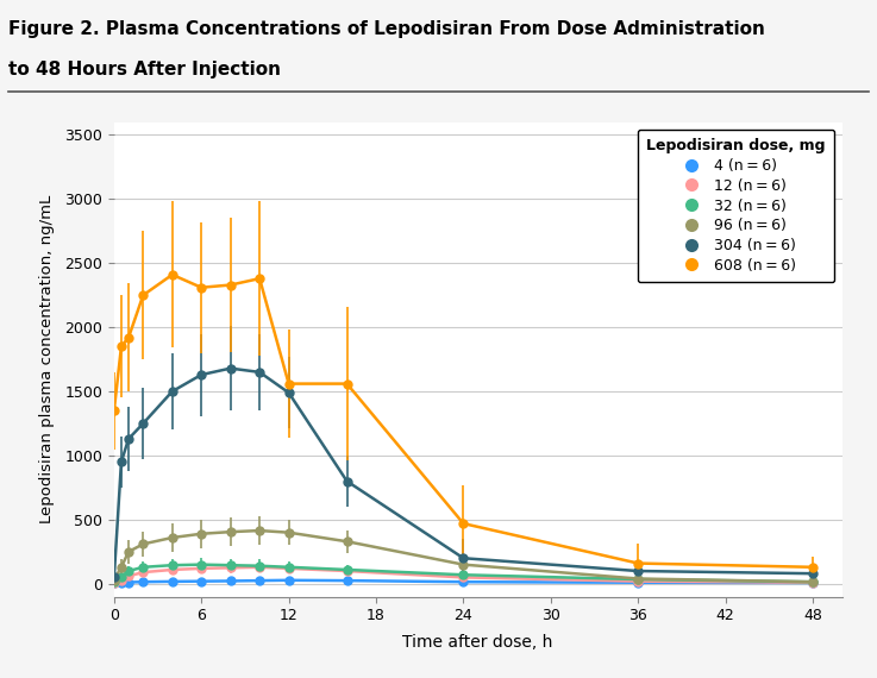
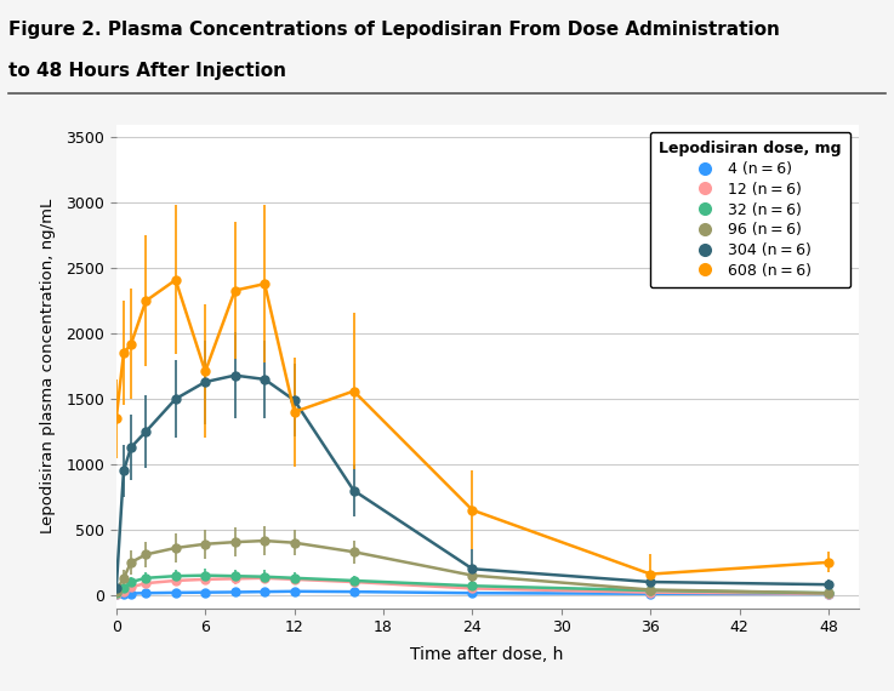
608 (n = 6)/6: 2310 -> 1710
608 (n = 6)/12: 1560 -> 1400
608 (n = 6)/24: 470 -> 650
608 (n = 6)/48: 130 -> 250
